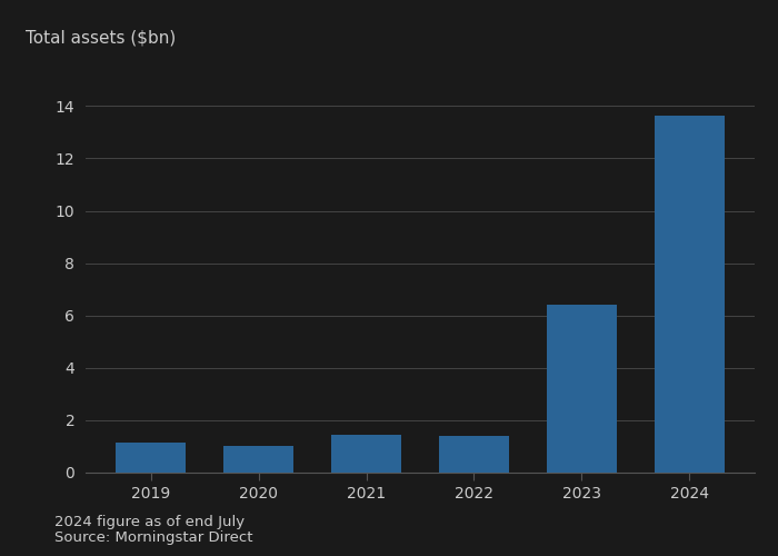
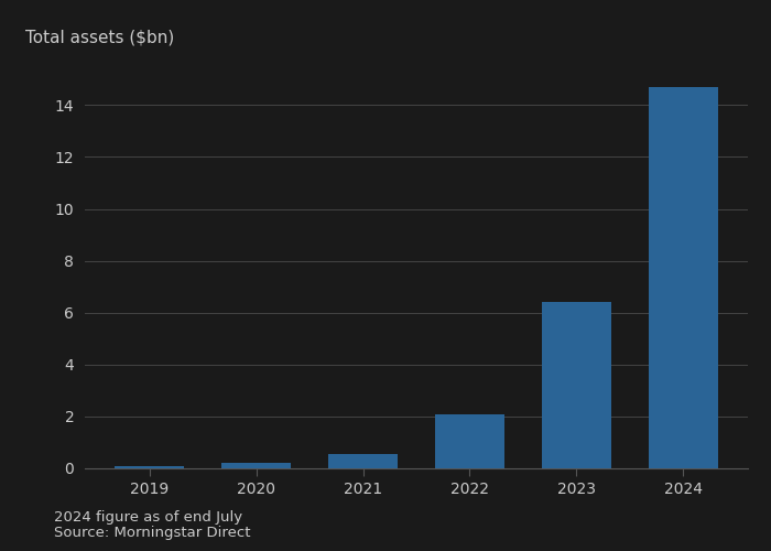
2019: 1.15 -> 0.10
2020: 1.00 -> 0.22
2021: 1.45 -> 0.55
2022: 1.40 -> 2.10
2024: 13.65 -> 14.70
